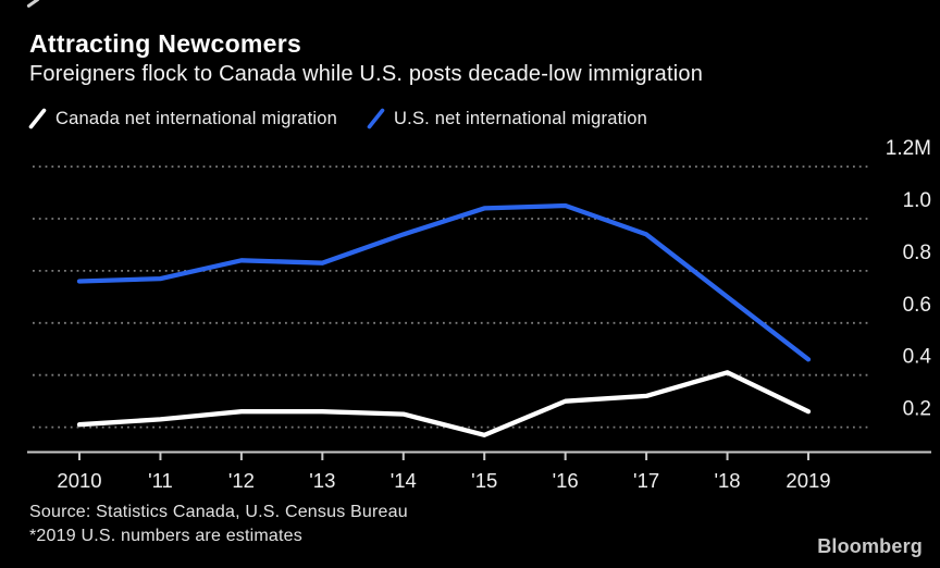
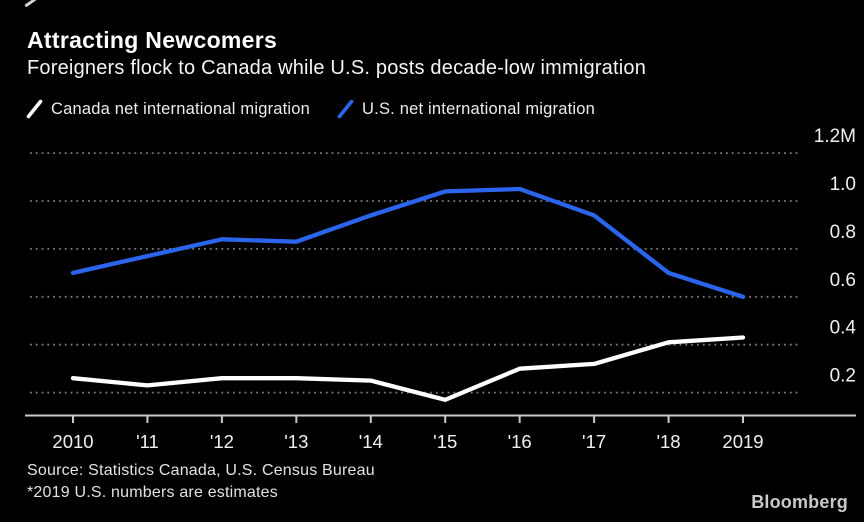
Canada net international migration/2010: 0.21M -> 0.26M
U.S. net international migration/2010: 0.76M -> 0.70M
Canada net international migration/2019: 0.26M -> 0.43M
U.S. net international migration/2019: 0.46M -> 0.60M
